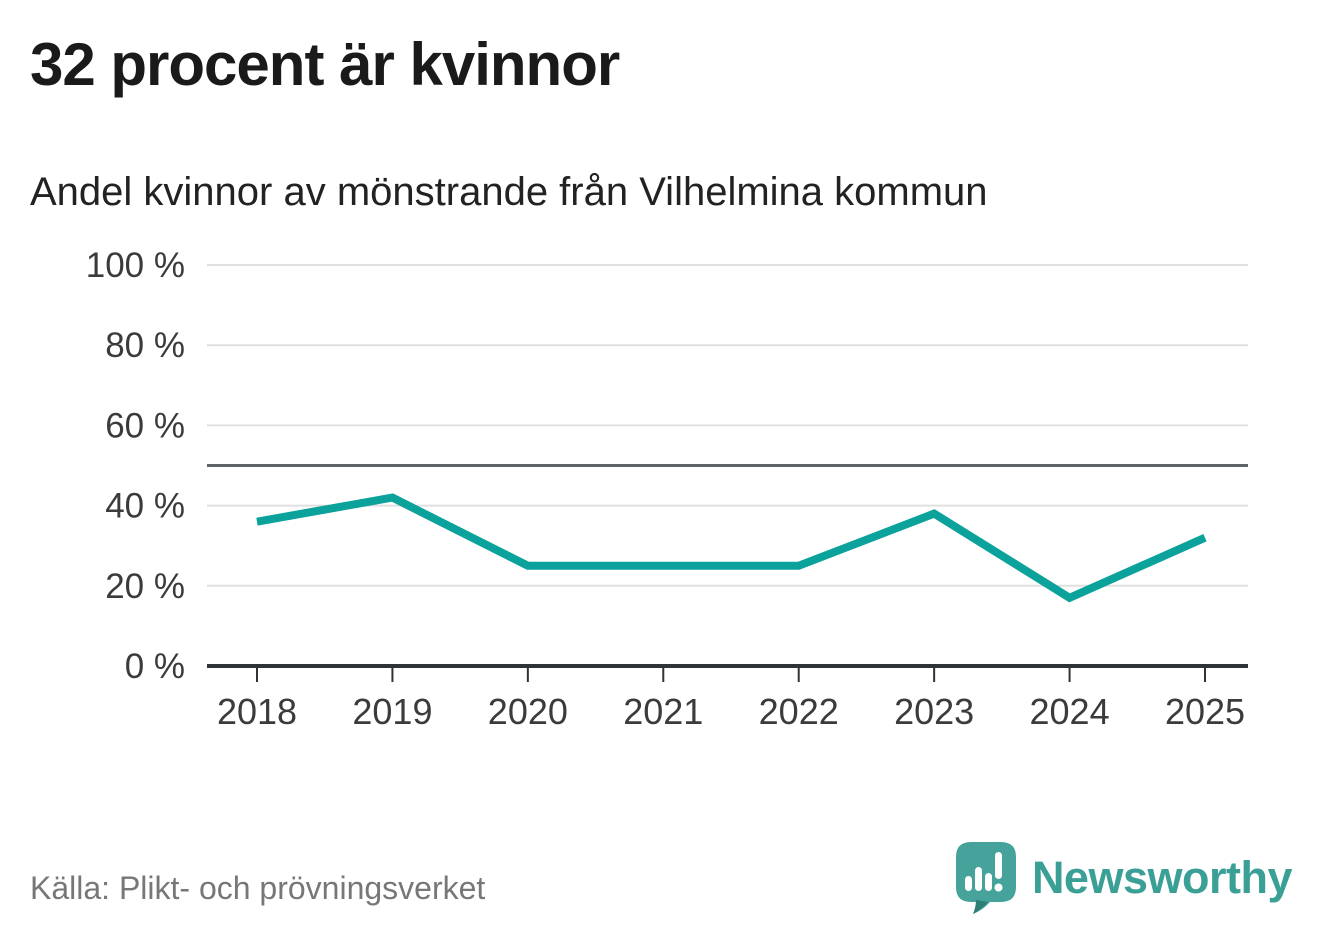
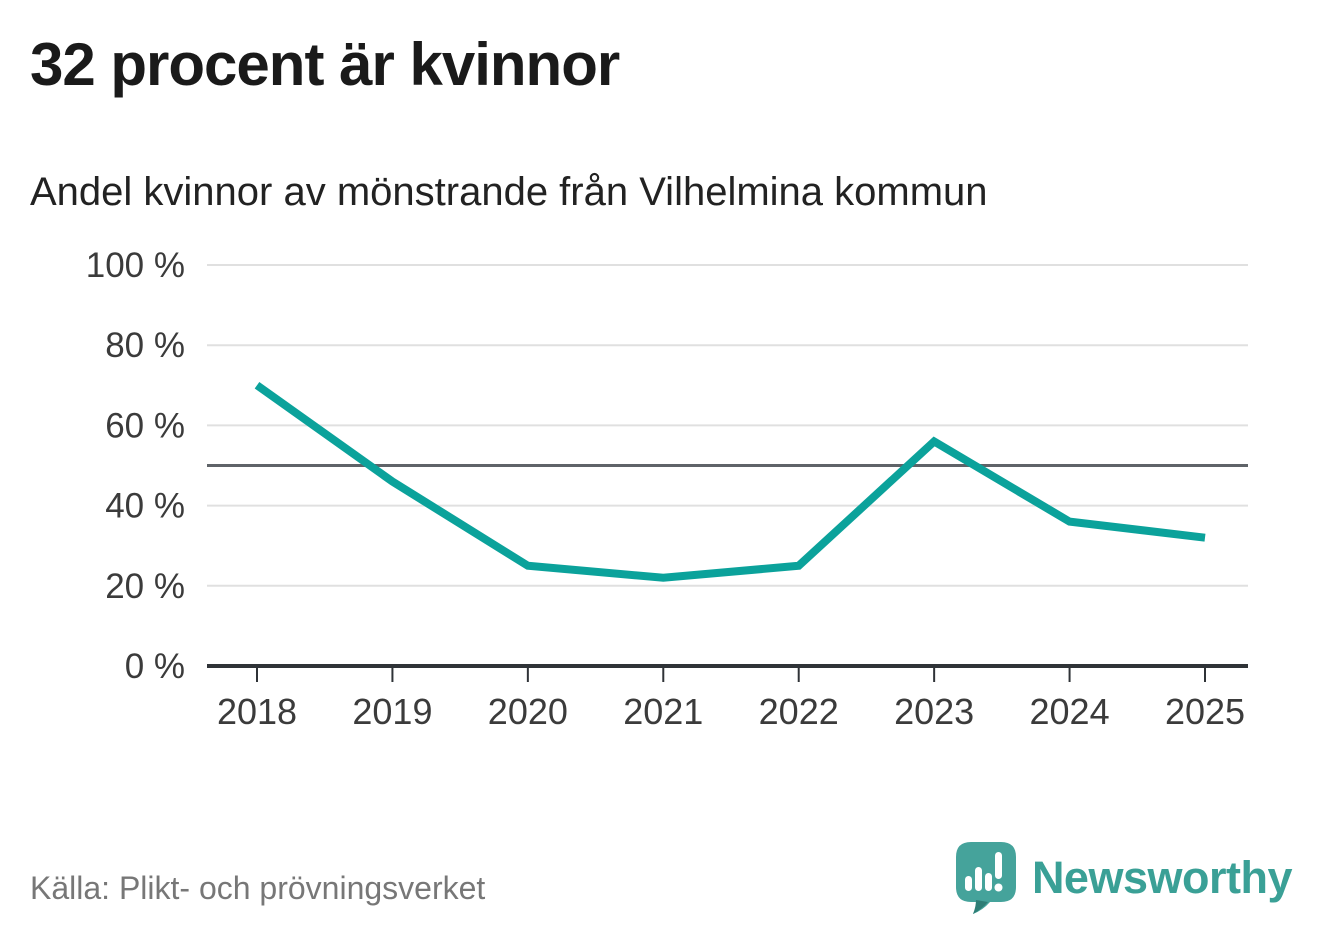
2018: 36% -> 70%
2019: 42% -> 46%
2021: 25% -> 22%
2023: 38% -> 56%
2024: 17% -> 36%
